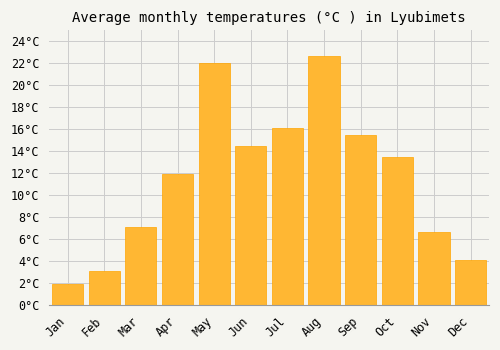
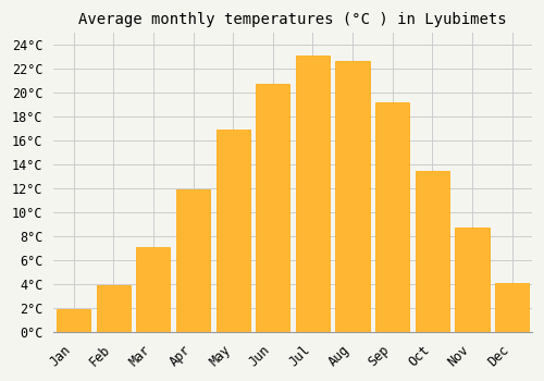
Feb: 3.1°C -> 3.9°C
May: 22.0°C -> 16.9°C
Jun: 14.5°C -> 20.8°C
Jul: 16.1°C -> 23.1°C
Sep: 15.5°C -> 19.2°C
Nov: 6.6°C -> 8.7°C
